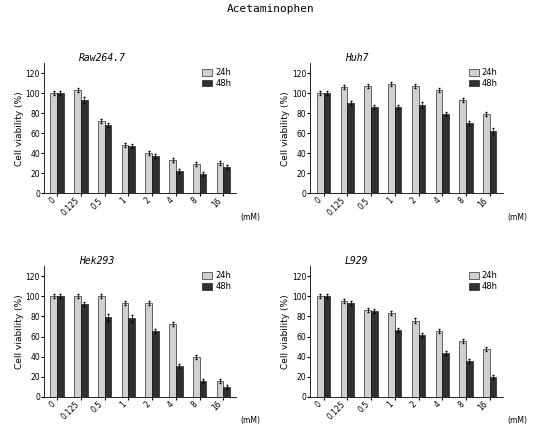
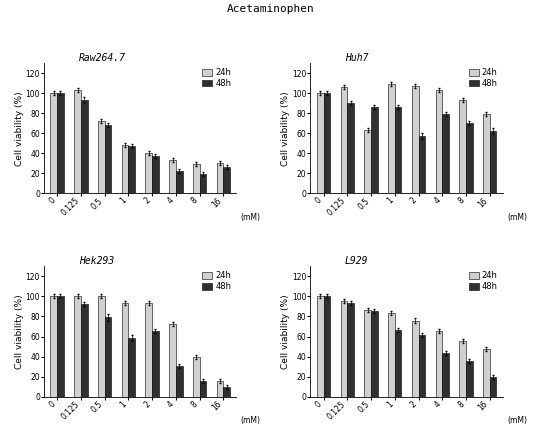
Huh7/24h/0.5: 107 -> 63
Huh7/48h/2: 88 -> 57
Hek293/48h/1: 78 -> 59
